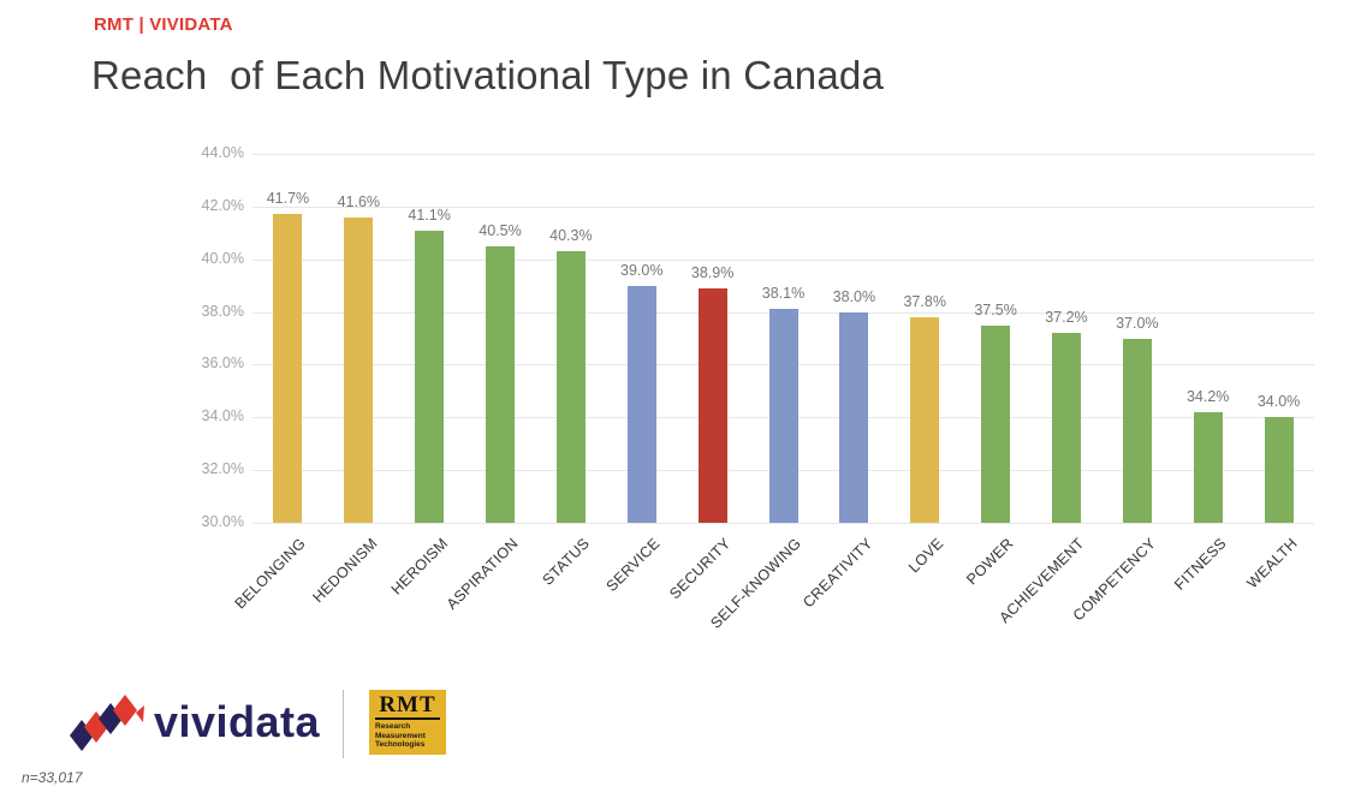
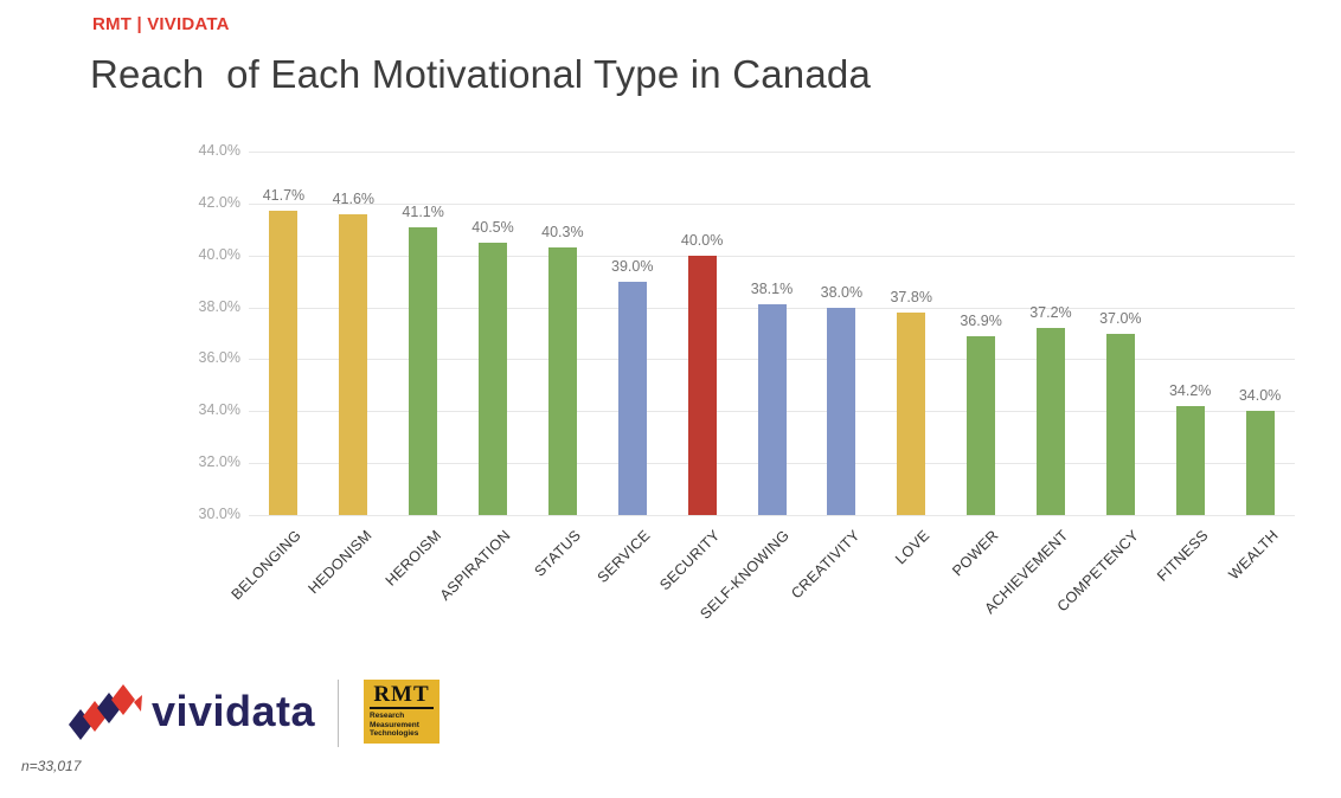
SECURITY: 38.9% -> 40.0%
POWER: 37.5% -> 36.9%
